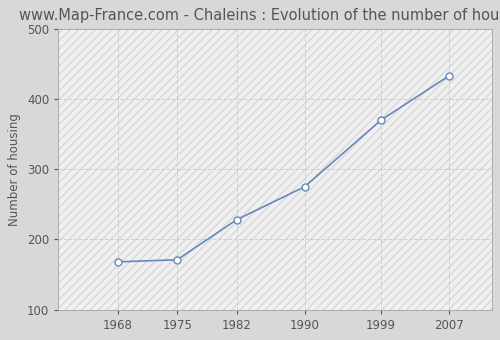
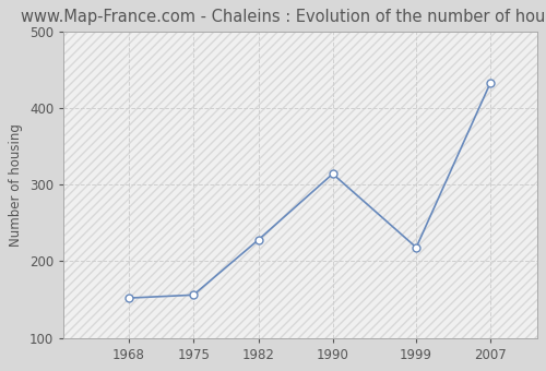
1968: 168 -> 152
1975: 171 -> 156
1990: 275 -> 314
1999: 370 -> 218
